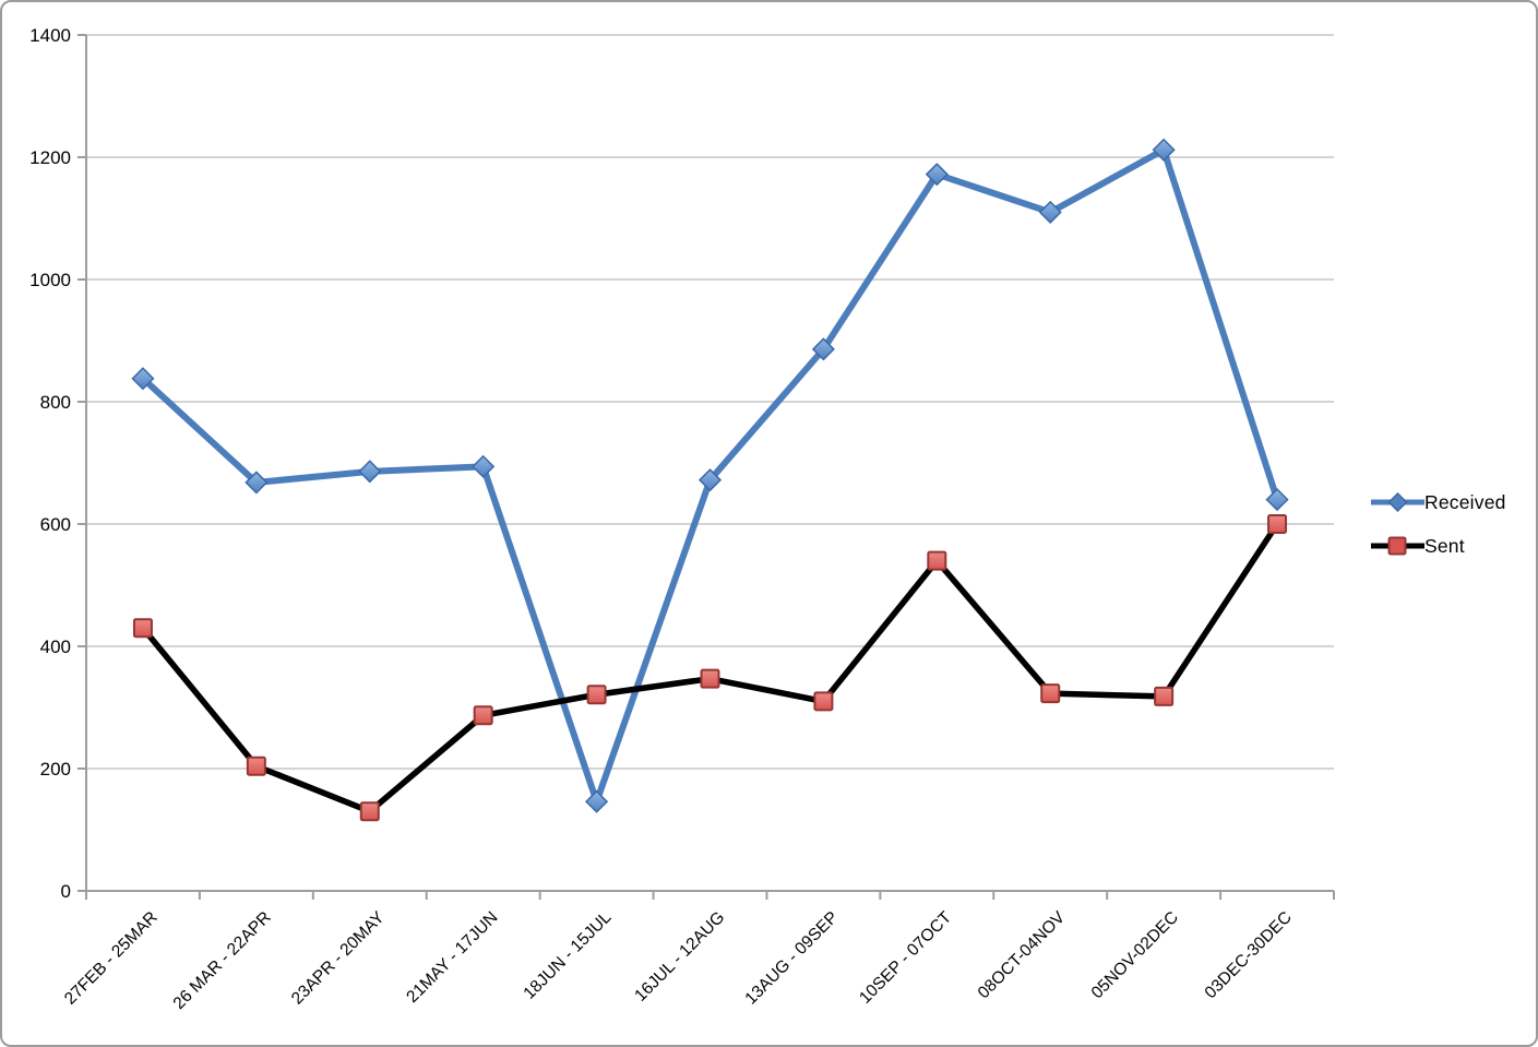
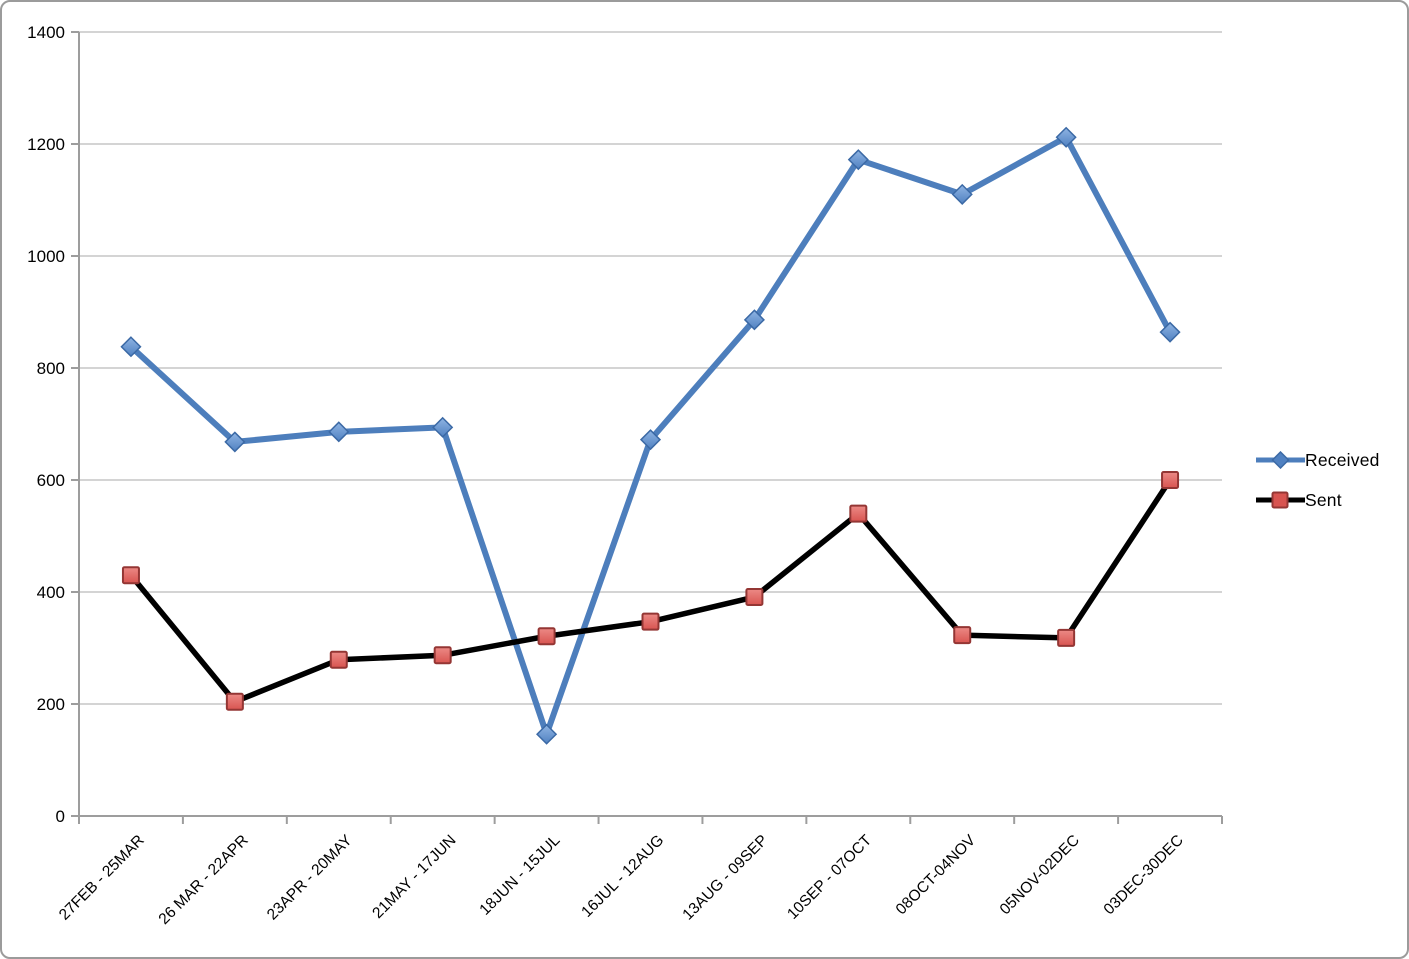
Sent/23APR - 20MAY: 130 -> 280
Sent/13AUG - 09SEP: 310 -> 390
Received/03DEC-30DEC: 640 -> 860
